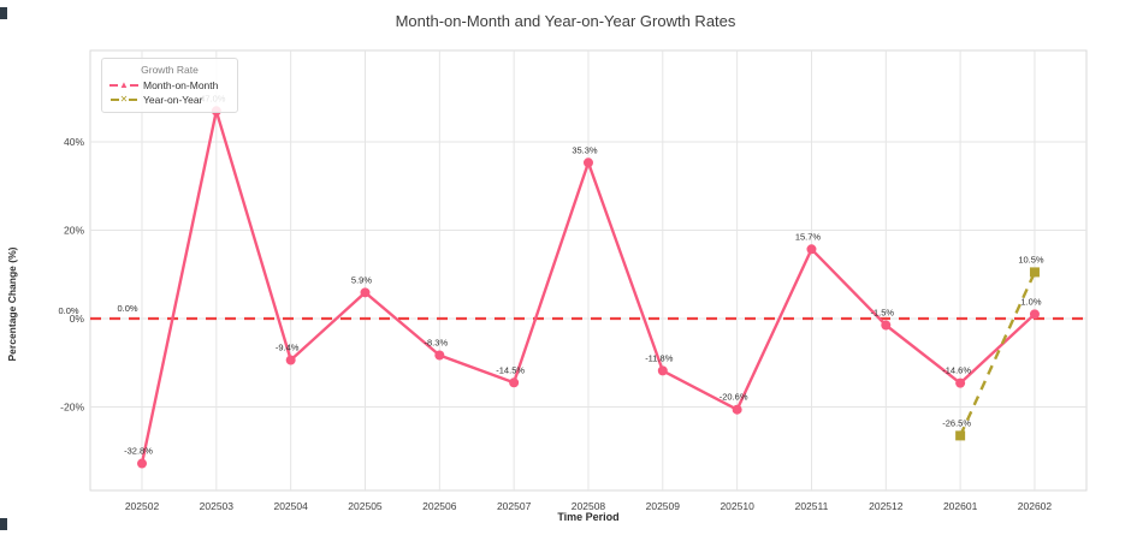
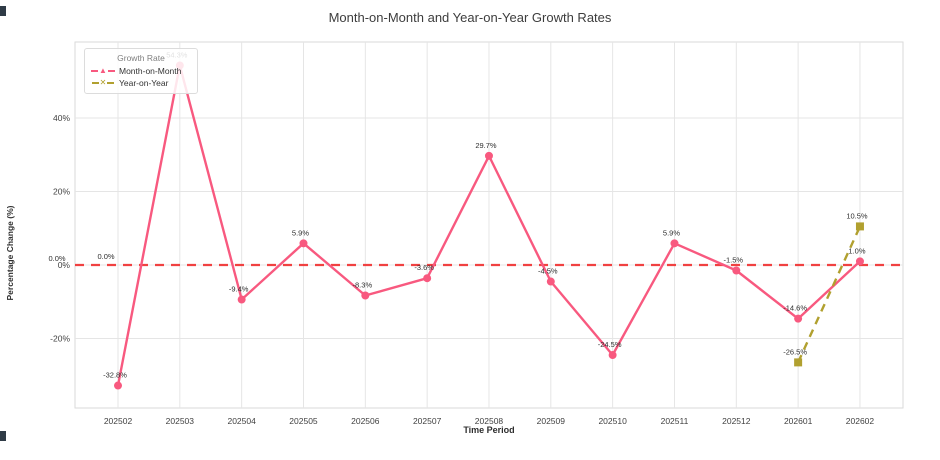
Month-on-Month/202503: 47.0% -> 54.3%
Month-on-Month/202507: -14.5% -> -3.6%
Month-on-Month/202508: 35.3% -> 29.7%
Month-on-Month/202509: -11.8% -> -4.5%
Month-on-Month/202510: -20.6% -> -24.5%
Month-on-Month/202511: 15.7% -> 5.9%
